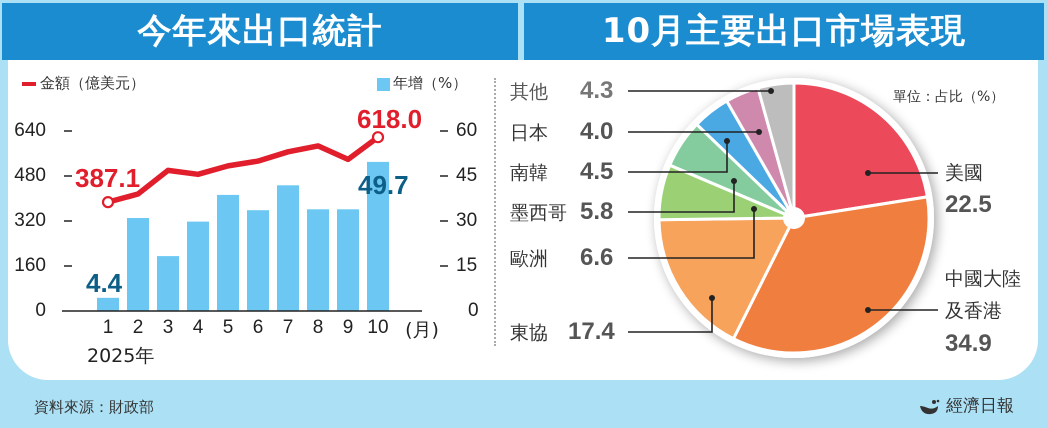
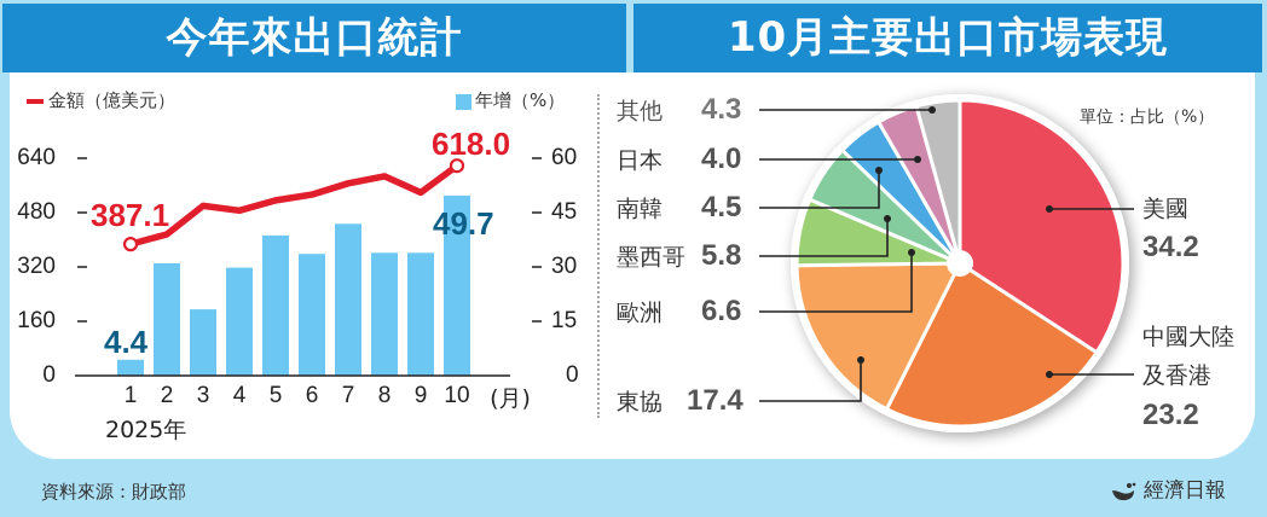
10月主要出口市場表現/美國: 22.5 -> 34.2
10月主要出口市場表現/中國大陸及香港: 34.9 -> 23.2
